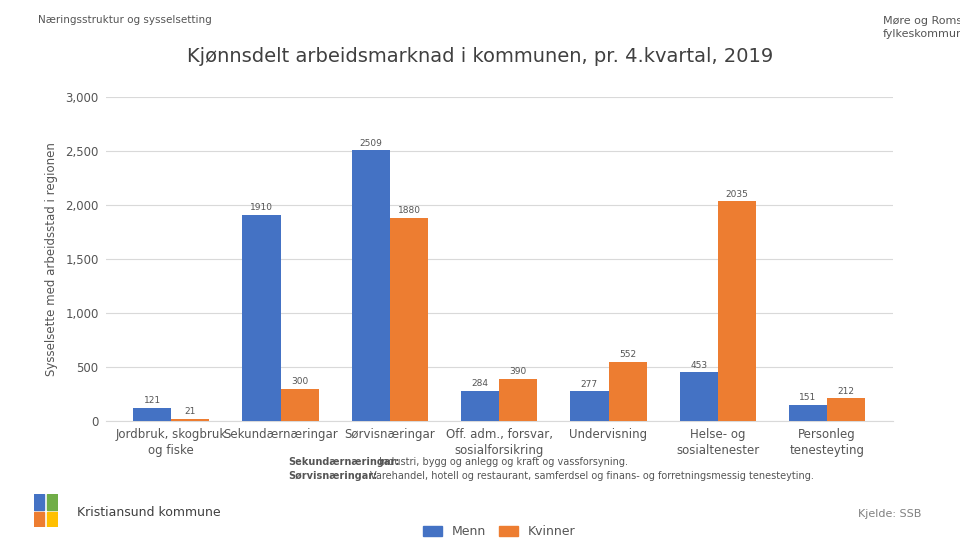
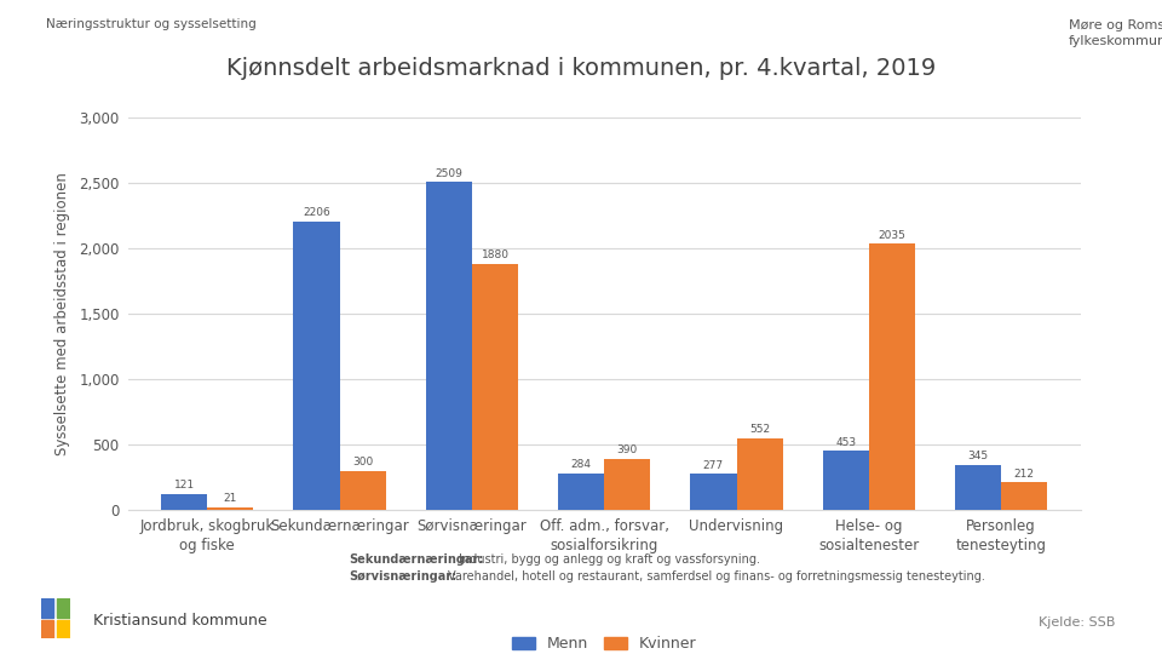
Menn/Sekundærnæringar: 1910 -> 2206
Menn/Personleg tenesteyting: 151 -> 345
